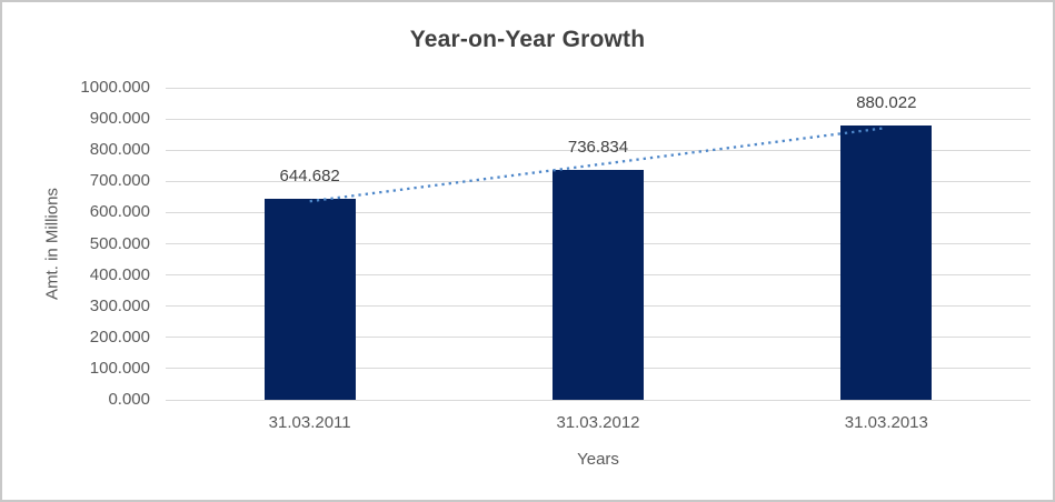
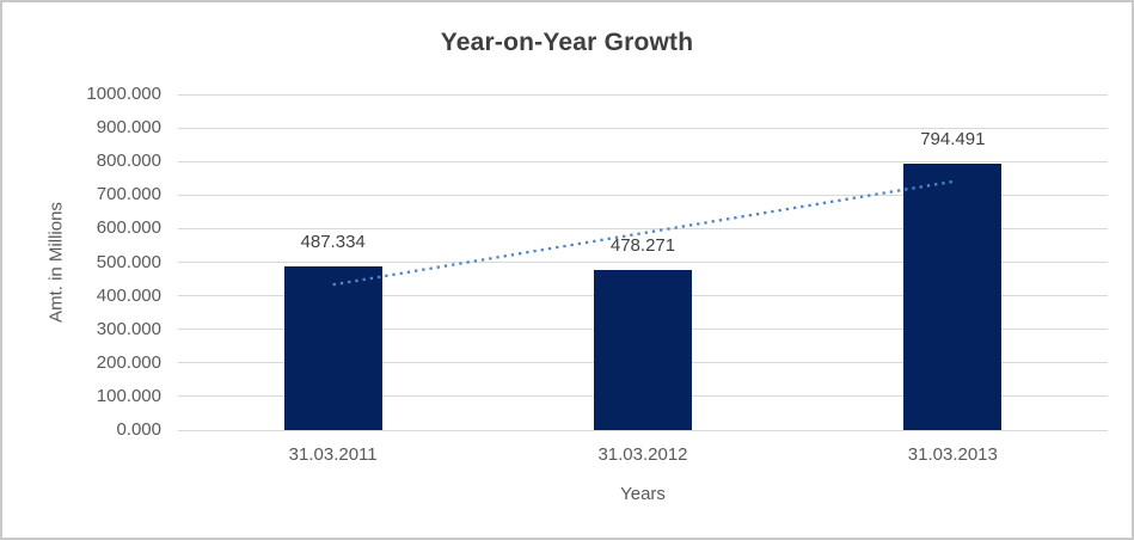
31.03.2011: 644.682 -> 487.334
31.03.2012: 736.834 -> 478.271
31.03.2013: 880.022 -> 794.491
